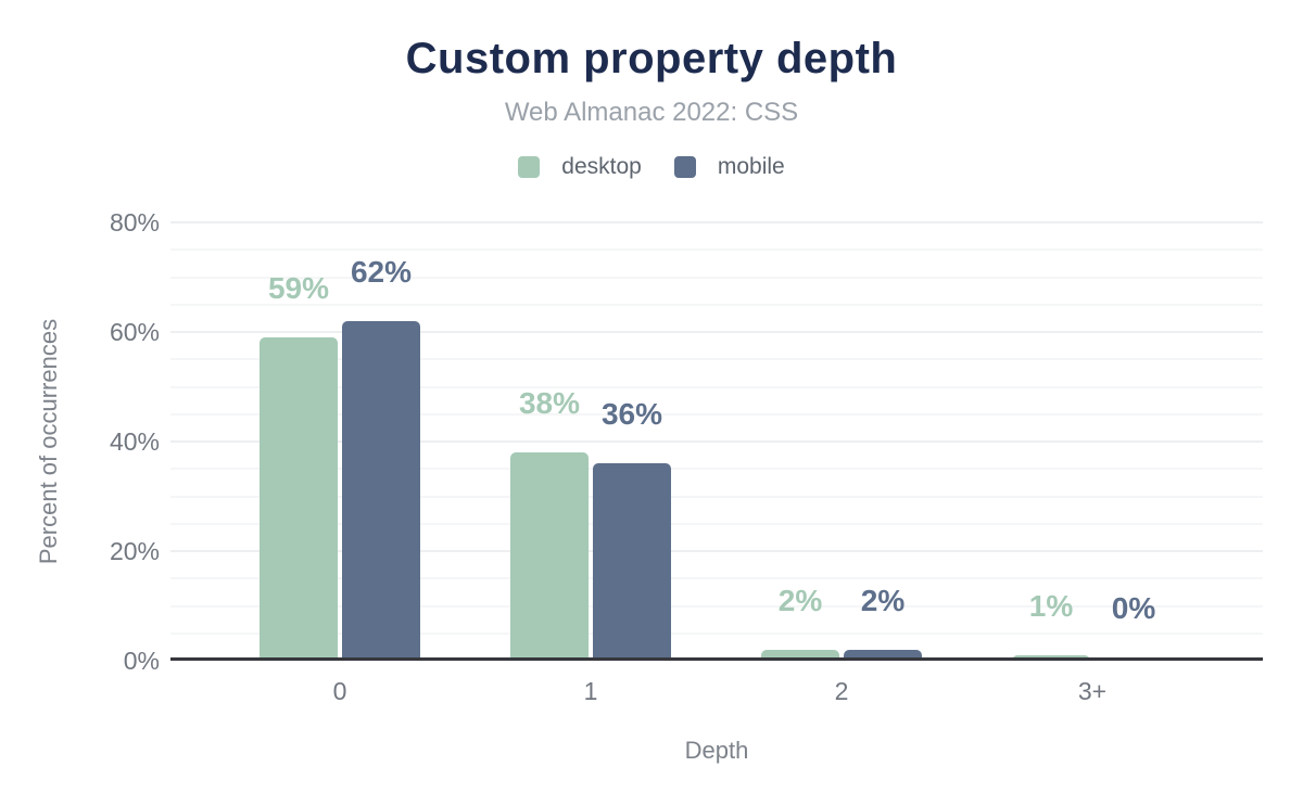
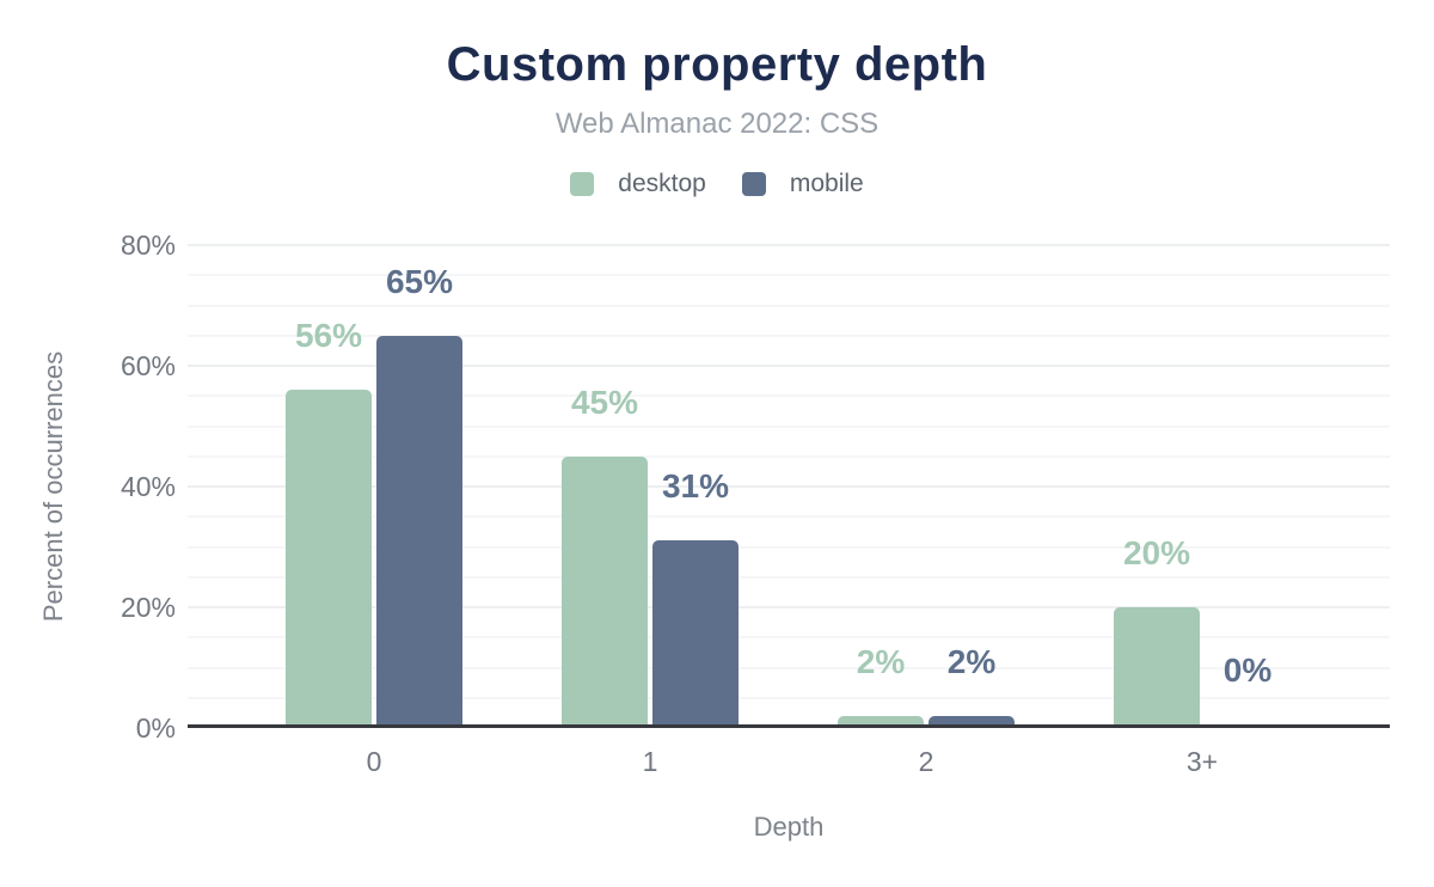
desktop/0: 59% -> 56%
mobile/0: 62% -> 65%
desktop/1: 38% -> 45%
mobile/1: 36% -> 31%
desktop/3+: 1% -> 20%
